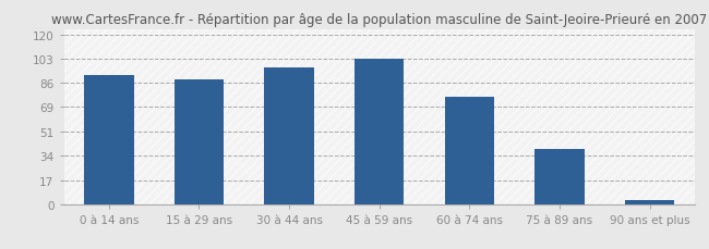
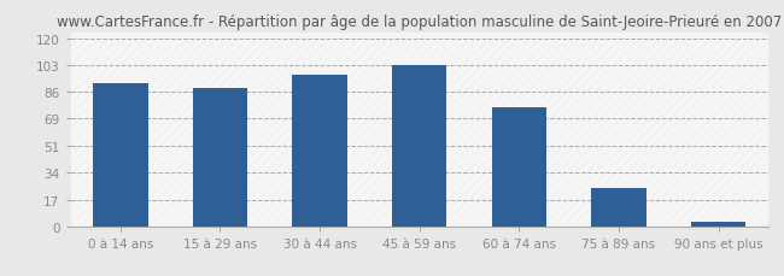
75 à 89 ans: 39 -> 24
